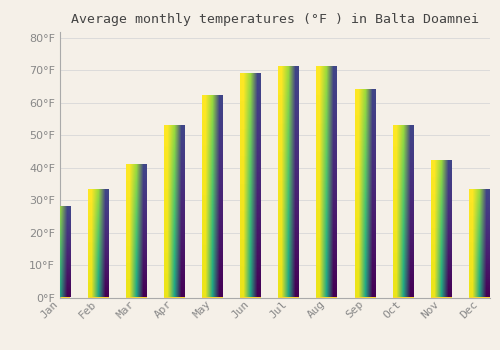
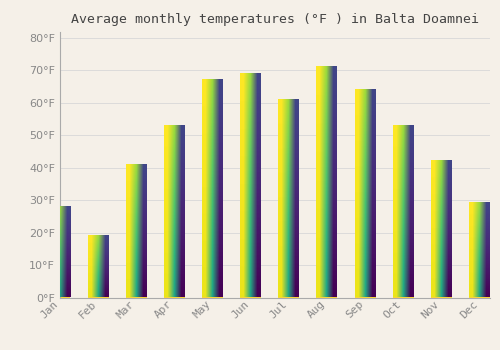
Feb: 33°F -> 19°F
May: 62°F -> 67°F
Jul: 71°F -> 61°F
Dec: 33°F -> 29°F
